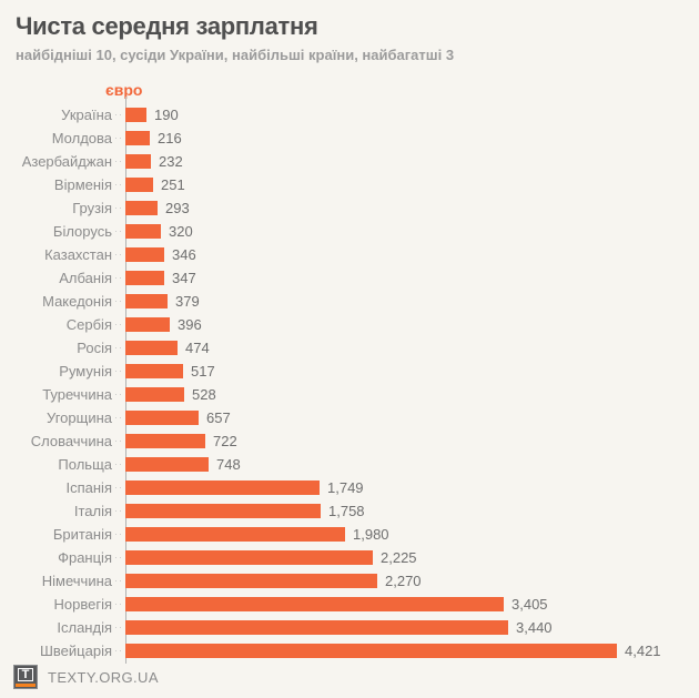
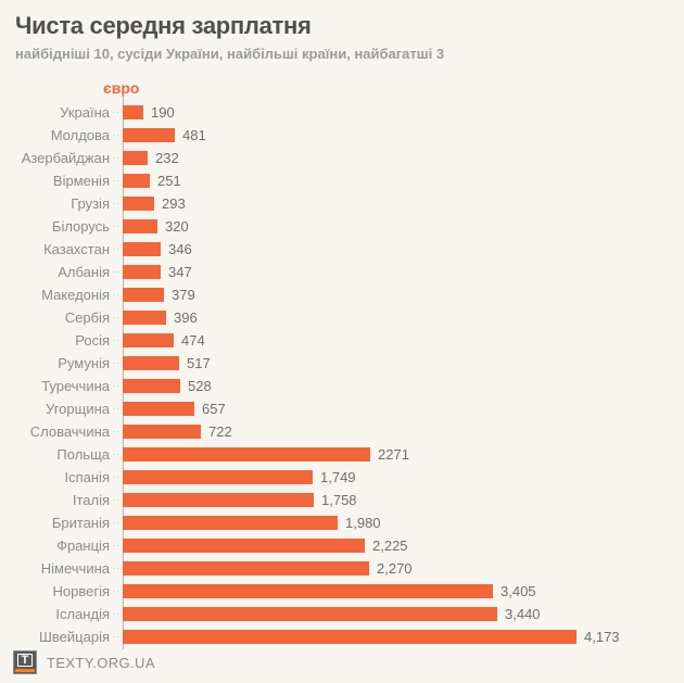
Молдова: 216 -> 481
Польща: 748 -> 2271
Швейцарія: 4,421 -> 4,173
